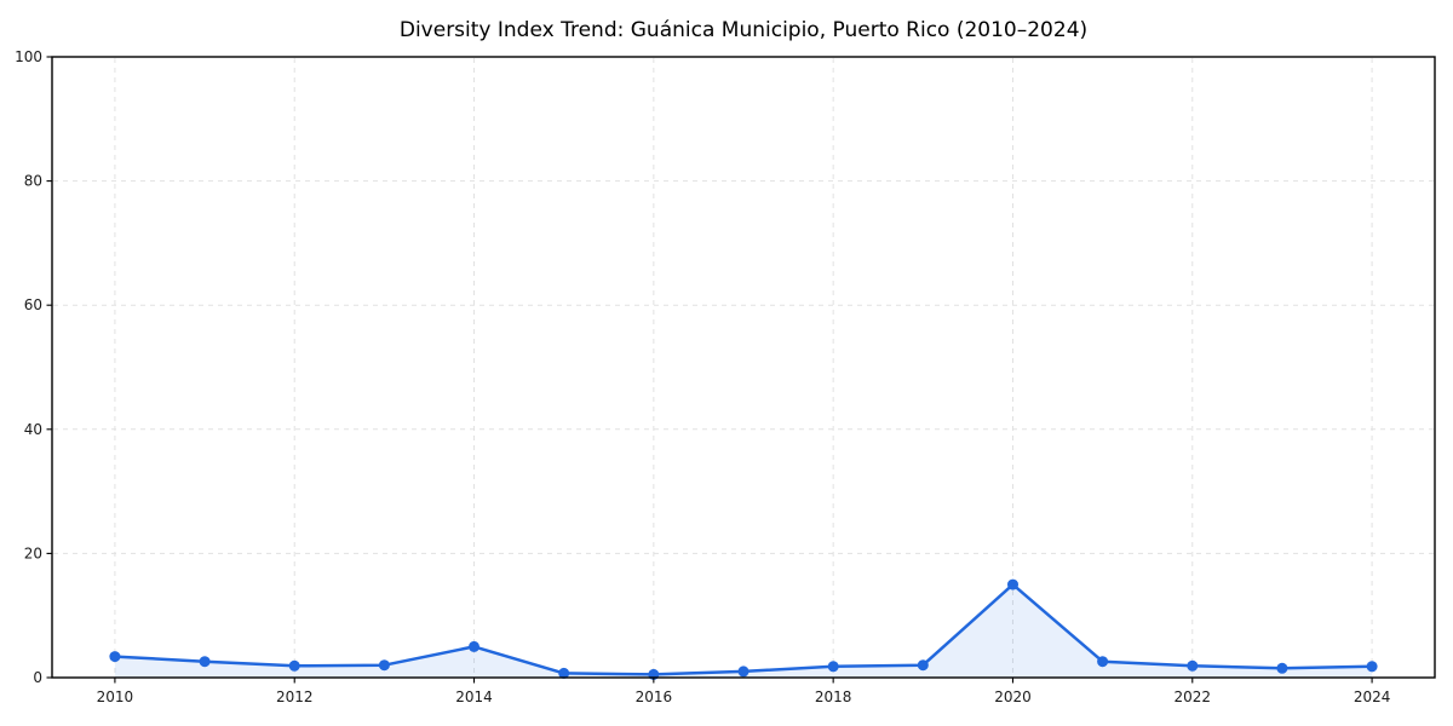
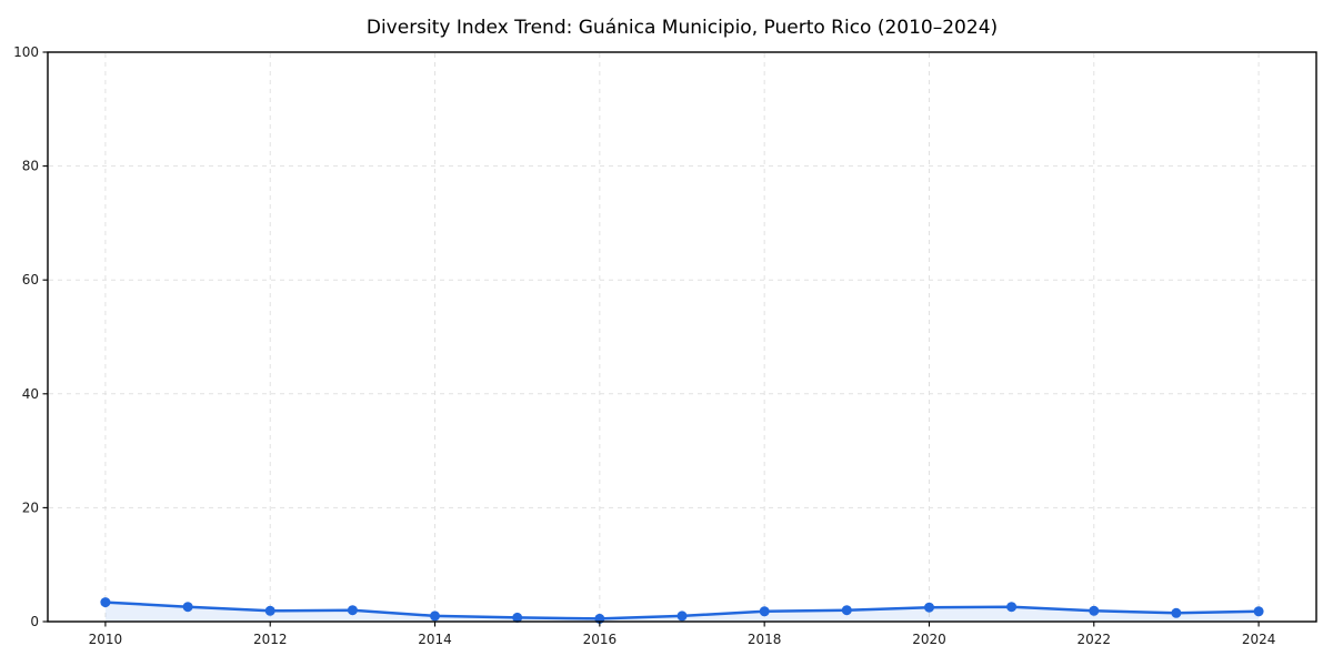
2014: 5 -> 1
2020: 15 -> 2
